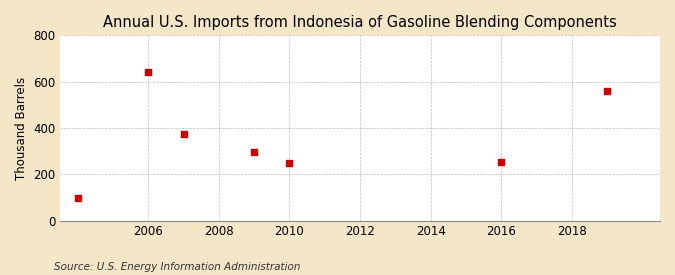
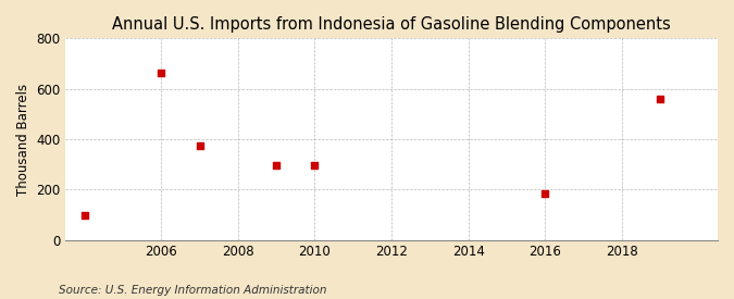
2006: 640 -> 665
2010: 248 -> 295
2016: 252 -> 185
